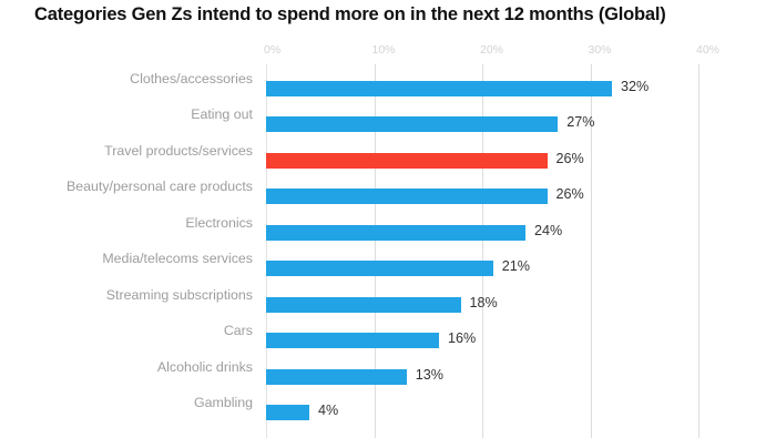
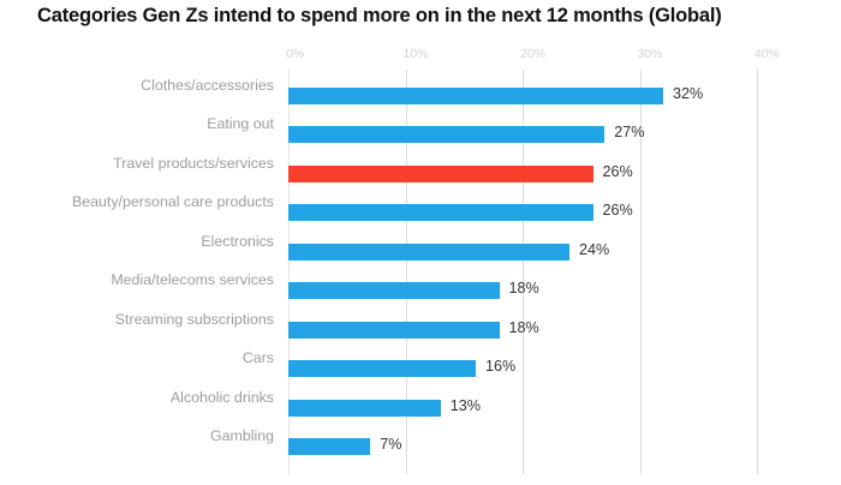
Media/telecoms services: 21% -> 18%
Gambling: 4% -> 7%
